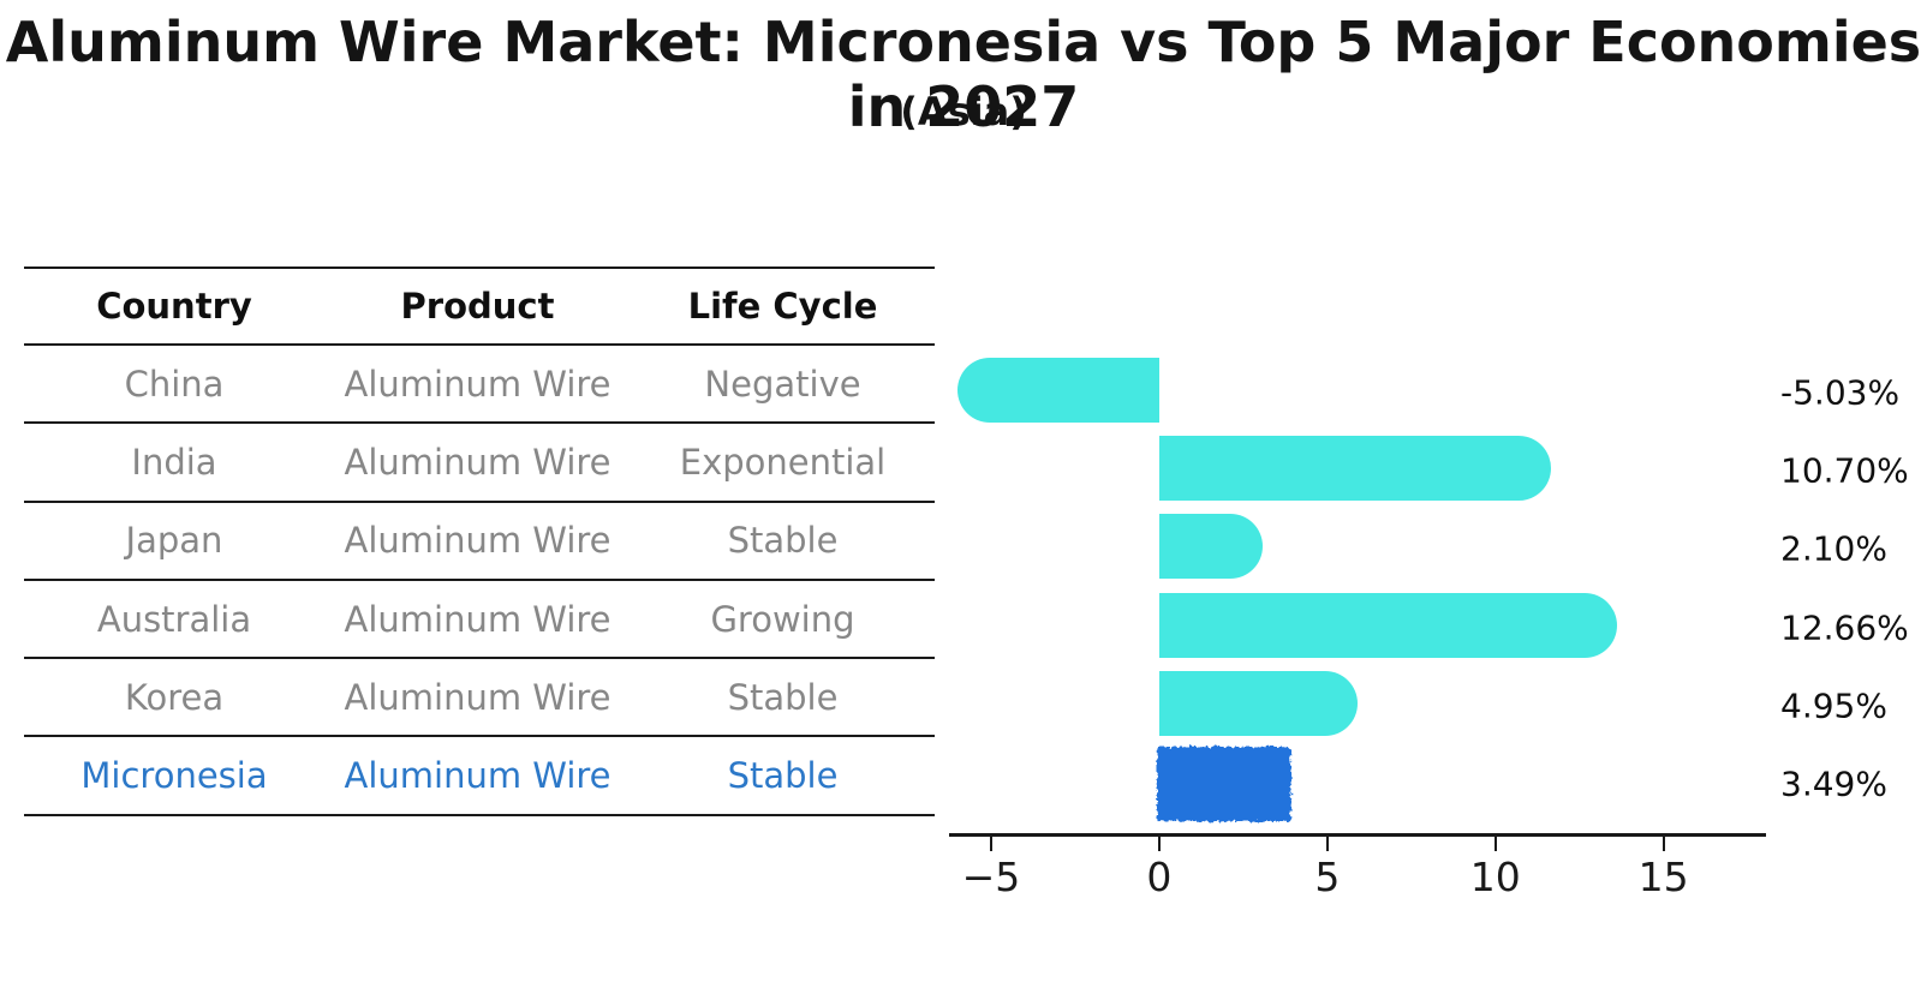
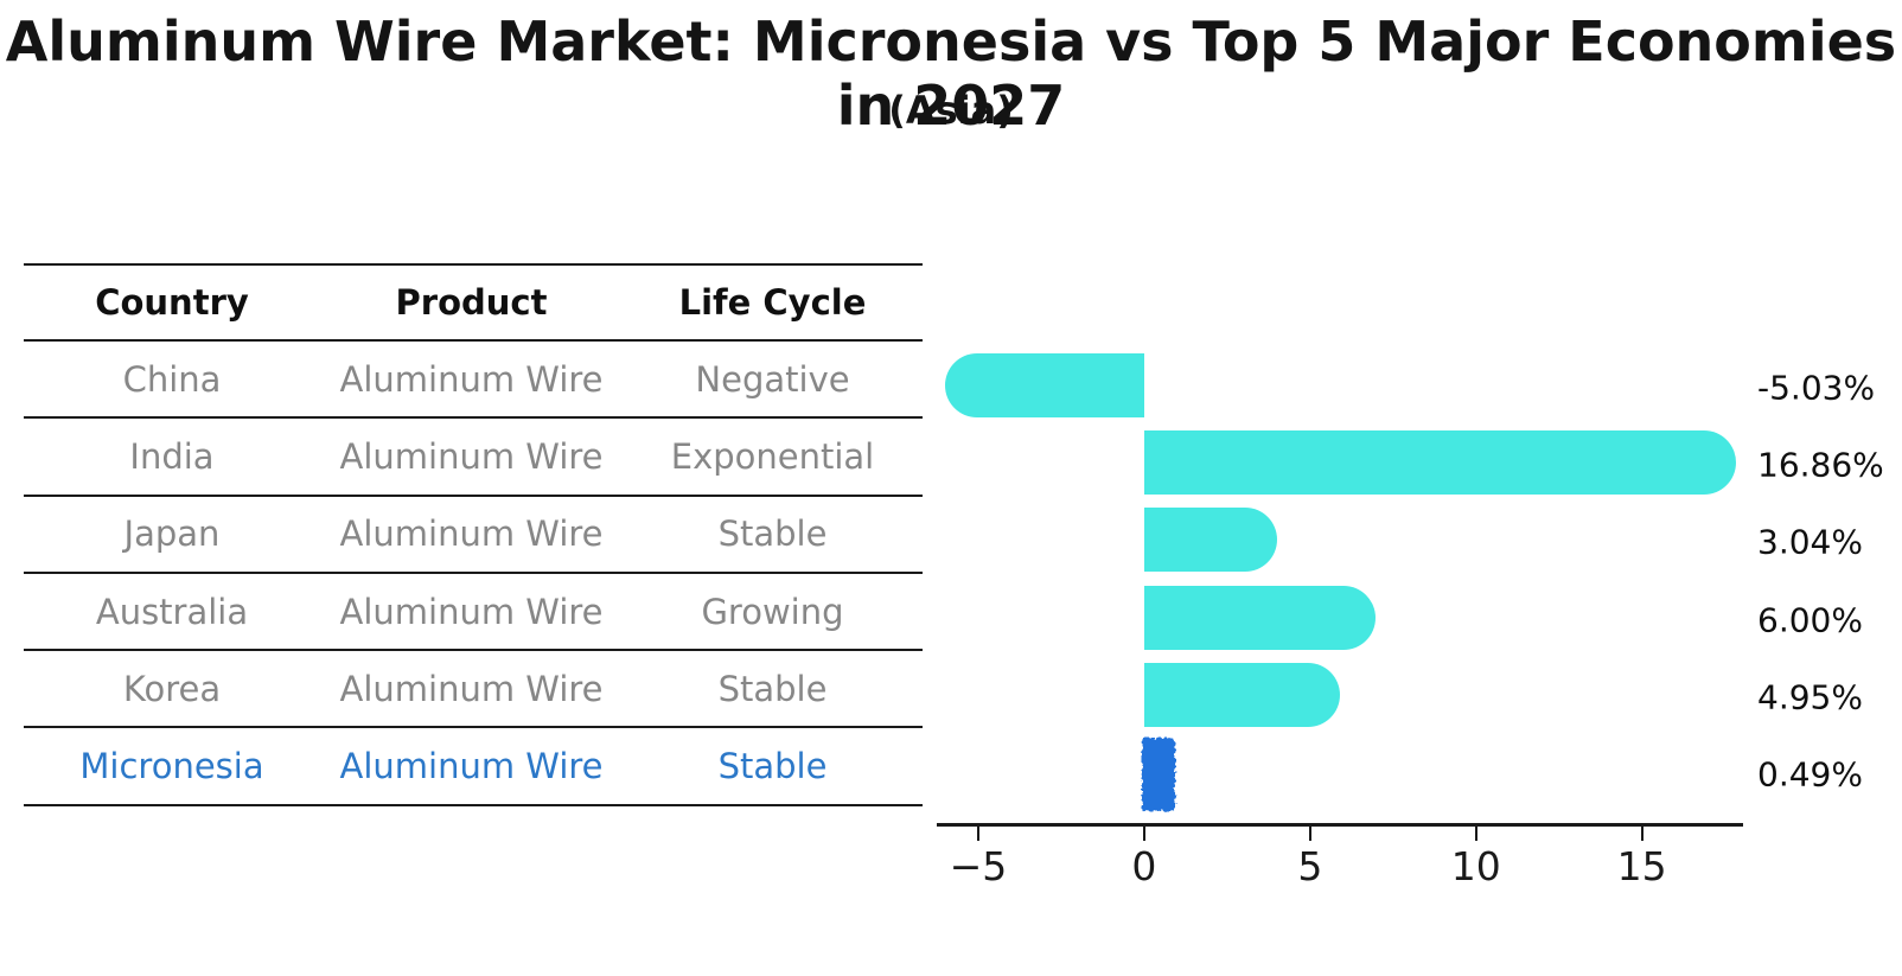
India: 10.70% -> 16.86%
Japan: 2.10% -> 3.04%
Australia: 12.66% -> 6.00%
Micronesia: 3.49% -> 0.49%
